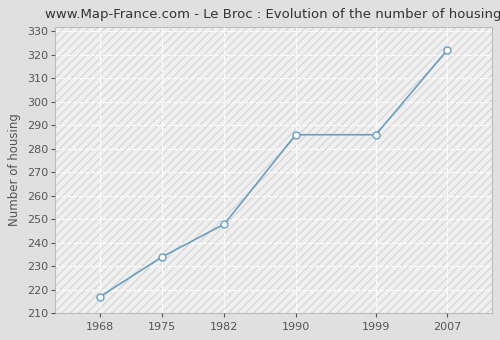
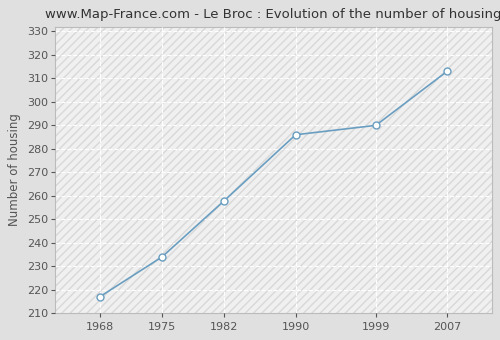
1982: 248 -> 258
1999: 286 -> 290
2007: 322 -> 313
